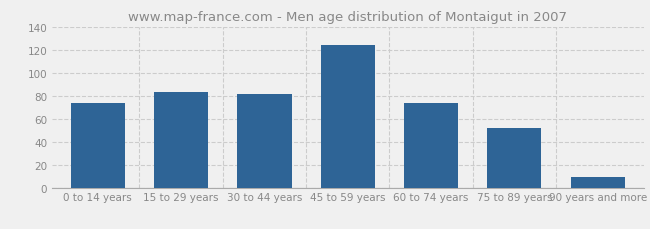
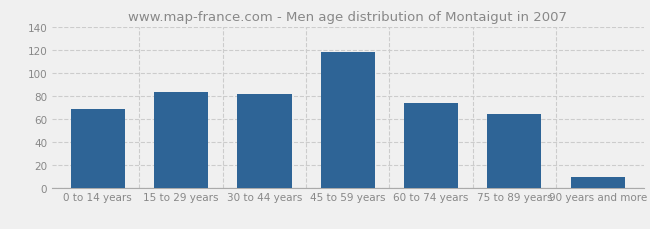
0 to 14 years: 74 -> 68
45 to 59 years: 124 -> 118
75 to 89 years: 52 -> 64
